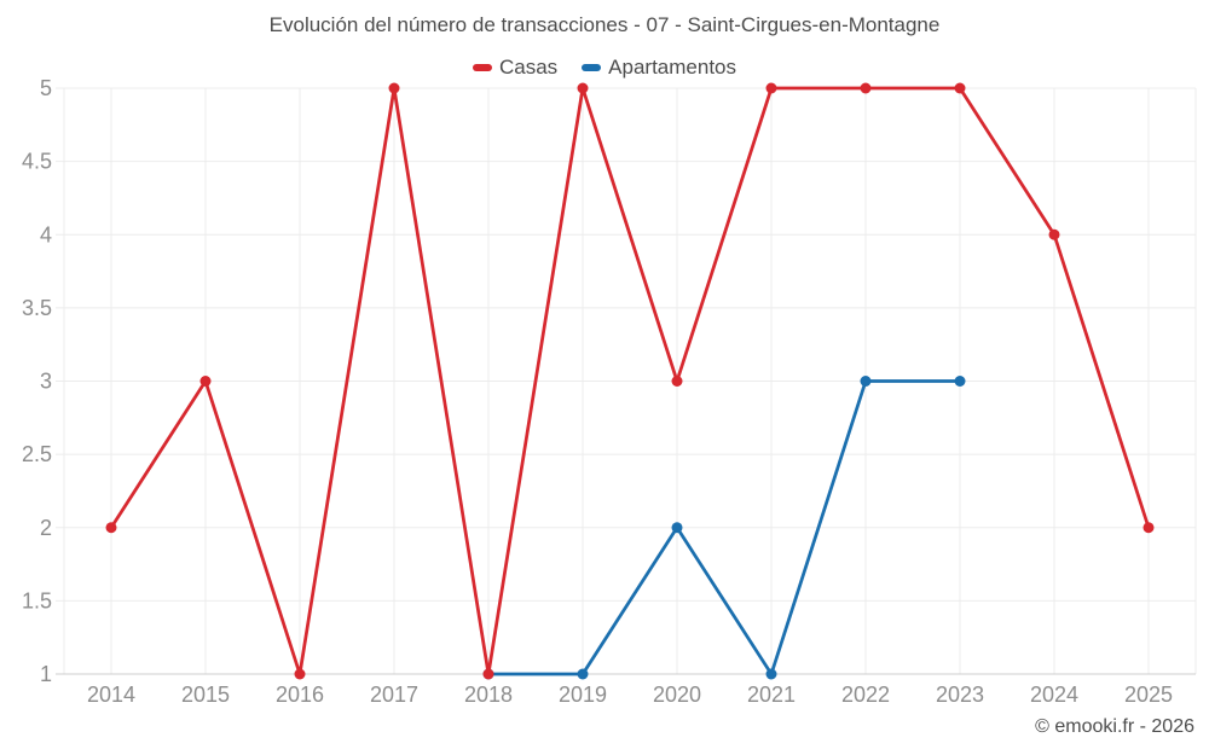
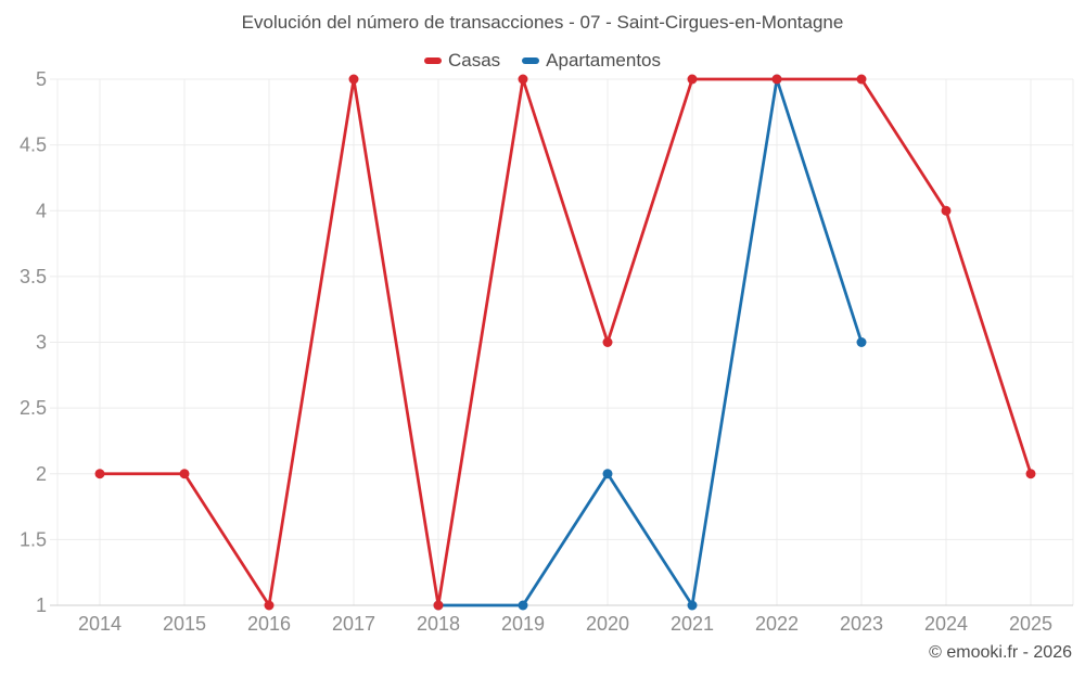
Casas/2015: 3 -> 2
Apartamentos/2022: 3 -> 5
